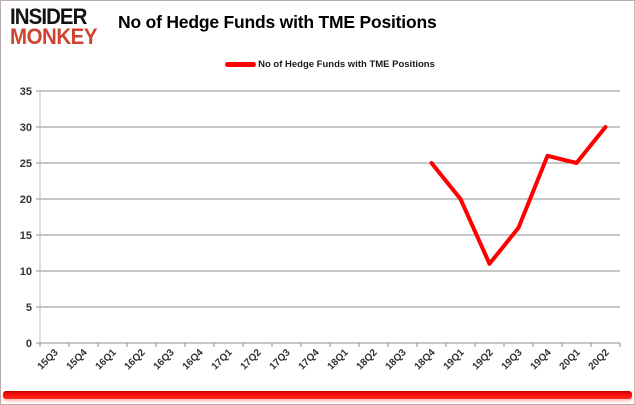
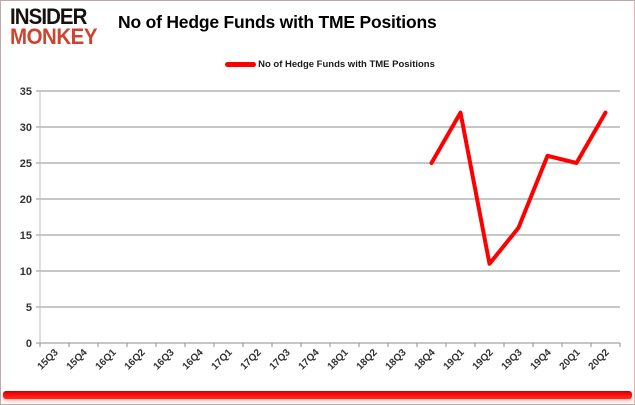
19Q1: 20 -> 32
20Q2: 30 -> 32
